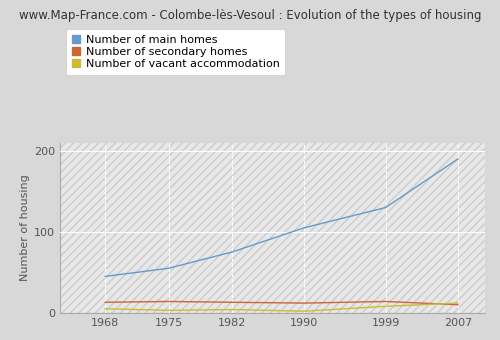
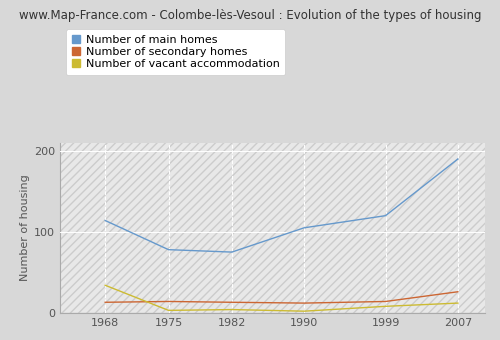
Number of main homes/1968: 45 -> 114
Number of vacant accommodation/1968: 5 -> 34
Number of main homes/1975: 55 -> 78
Number of main homes/1999: 130 -> 120
Number of secondary homes/2007: 10 -> 26
